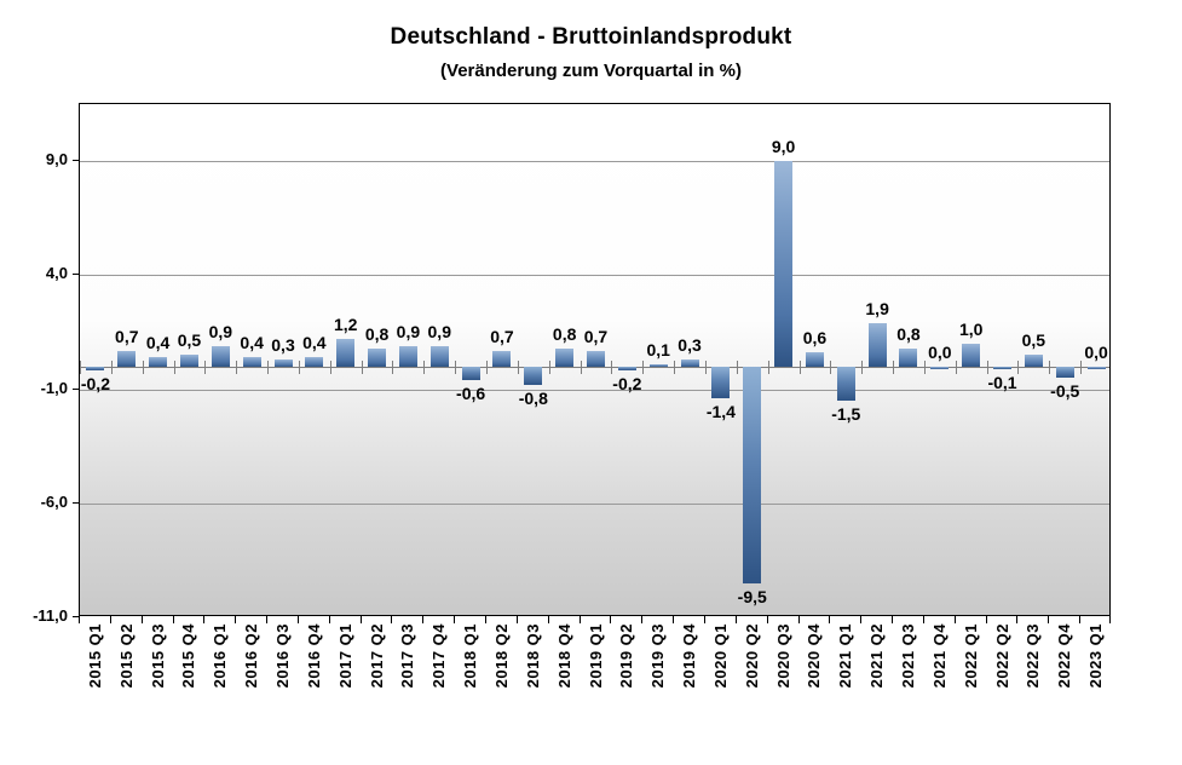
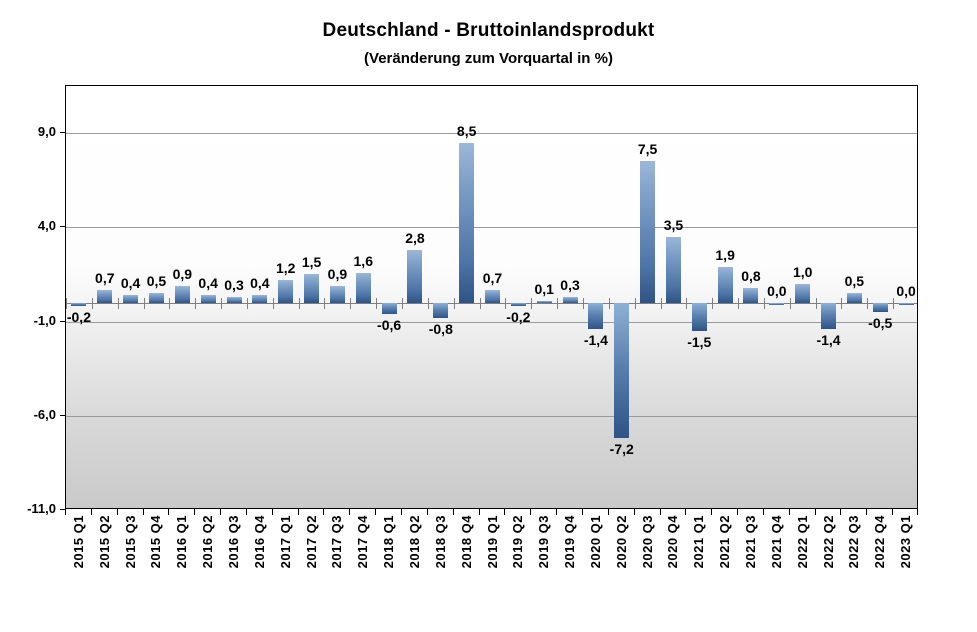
2017 Q2: 0,8 -> 1,5
2017 Q4: 0,9 -> 1,6
2018 Q2: 0,7 -> 2,8
2018 Q4: 0,8 -> 8,5
2020 Q2: -9,5 -> -7,2
2020 Q3: 9,0 -> 7,5
2020 Q4: 0,6 -> 3,5
2022 Q2: -0,1 -> -1,4
